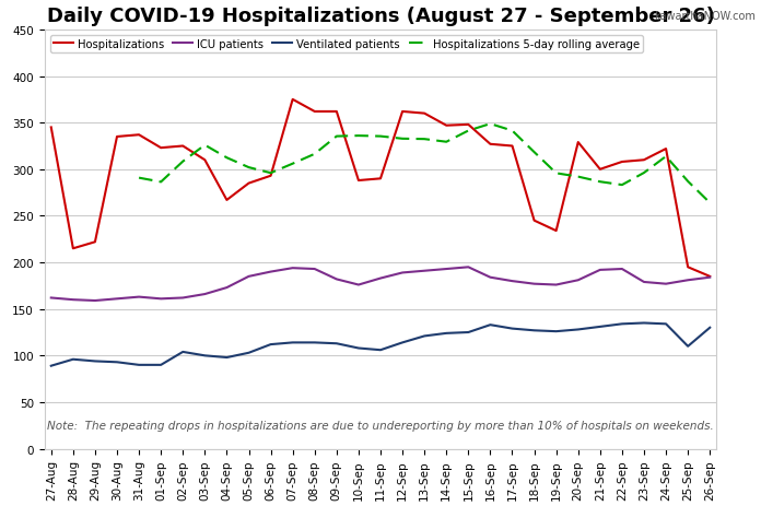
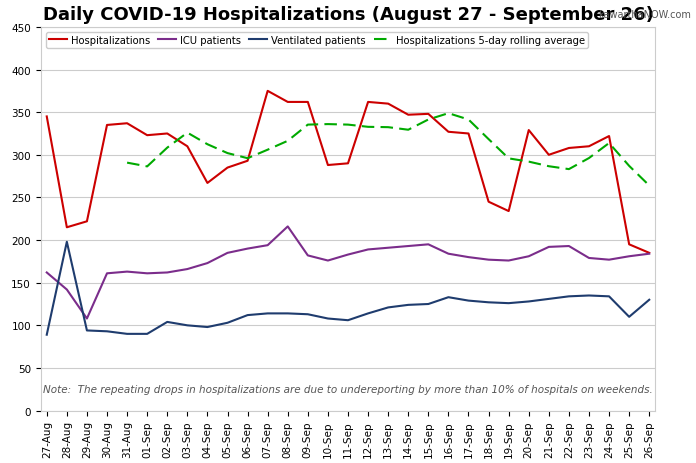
ICU patients/28-Aug: 160 -> 142
Ventilated patients/28-Aug: 96 -> 198
ICU patients/29-Aug: 159 -> 108
ICU patients/08-Sep: 193 -> 216
